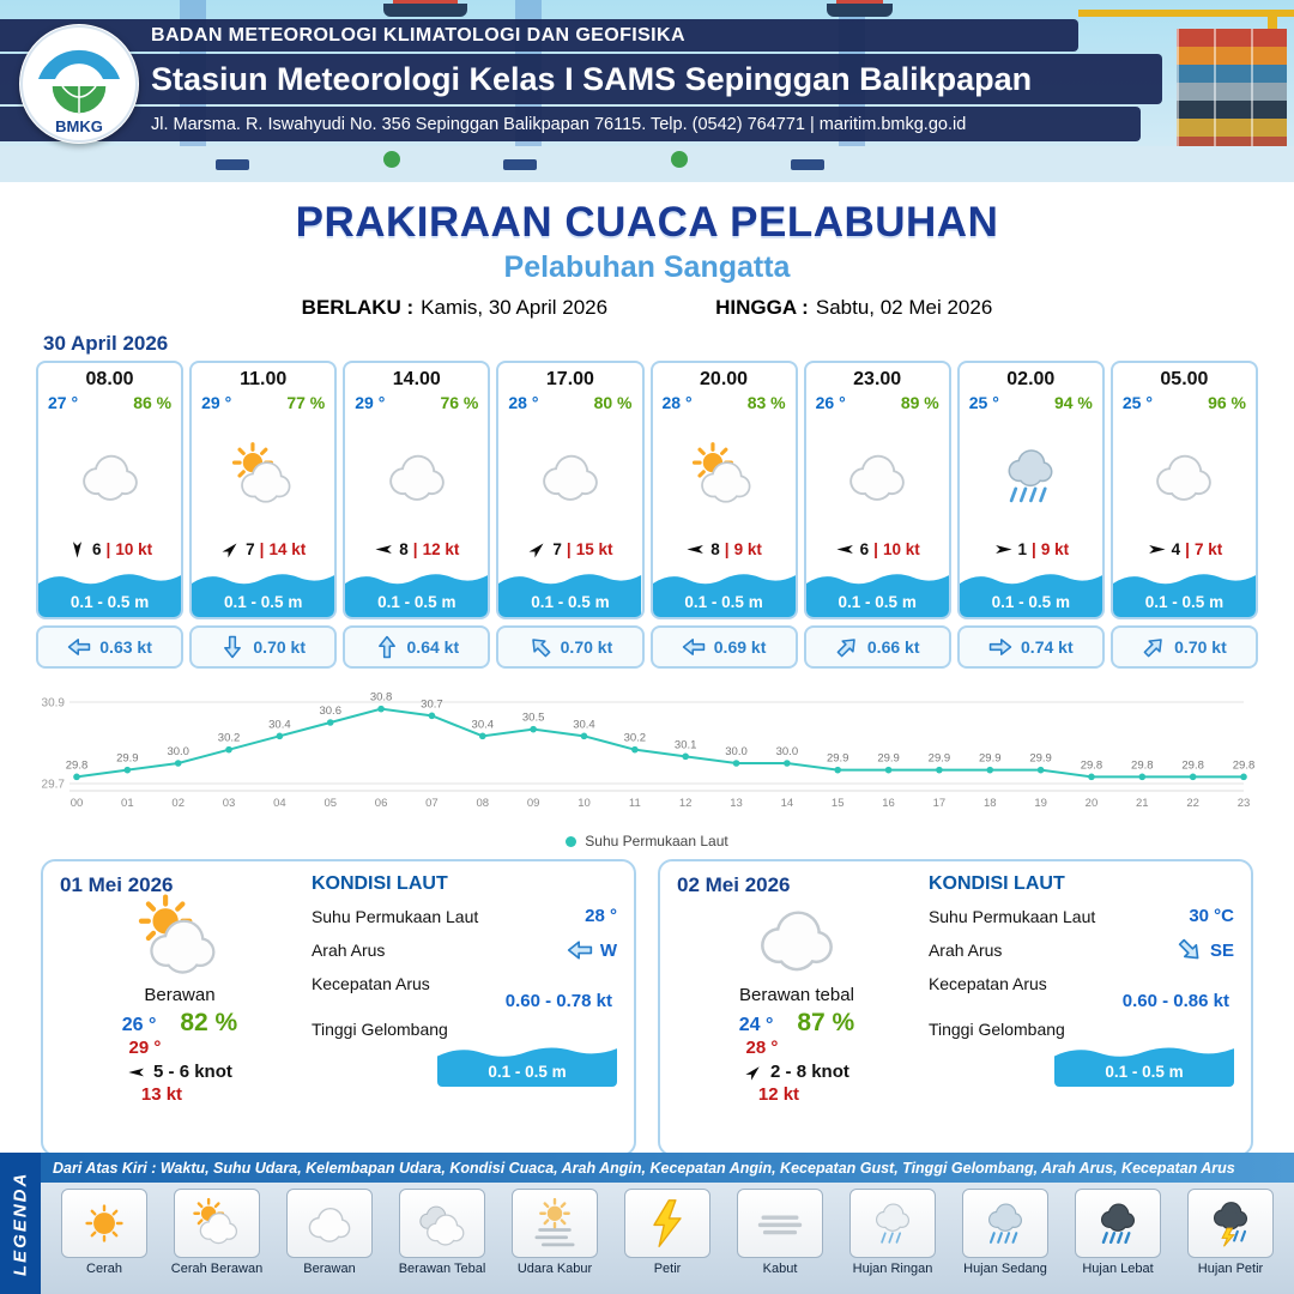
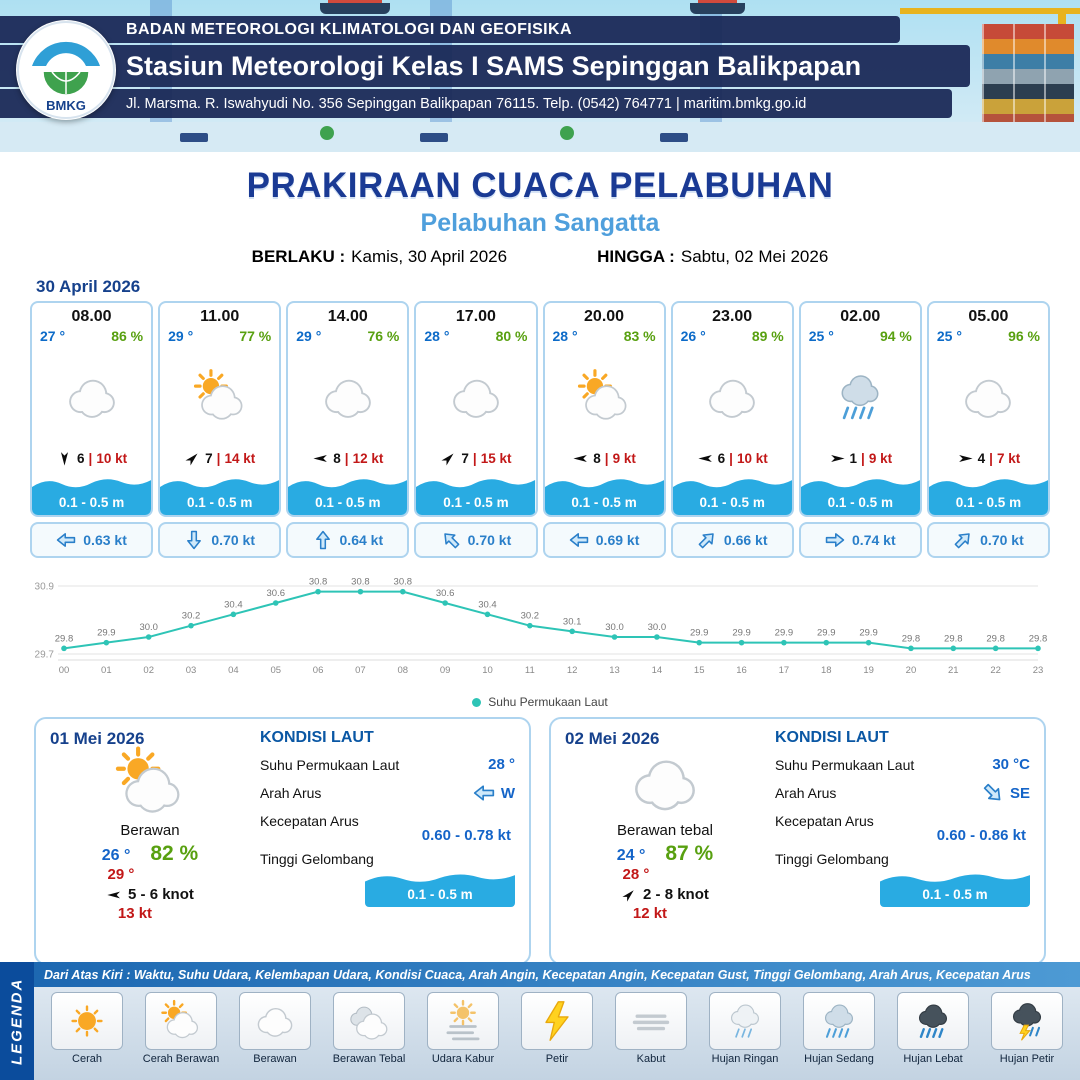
07: 30.7 -> 30.8
08: 30.4 -> 30.8
09: 30.5 -> 30.6
